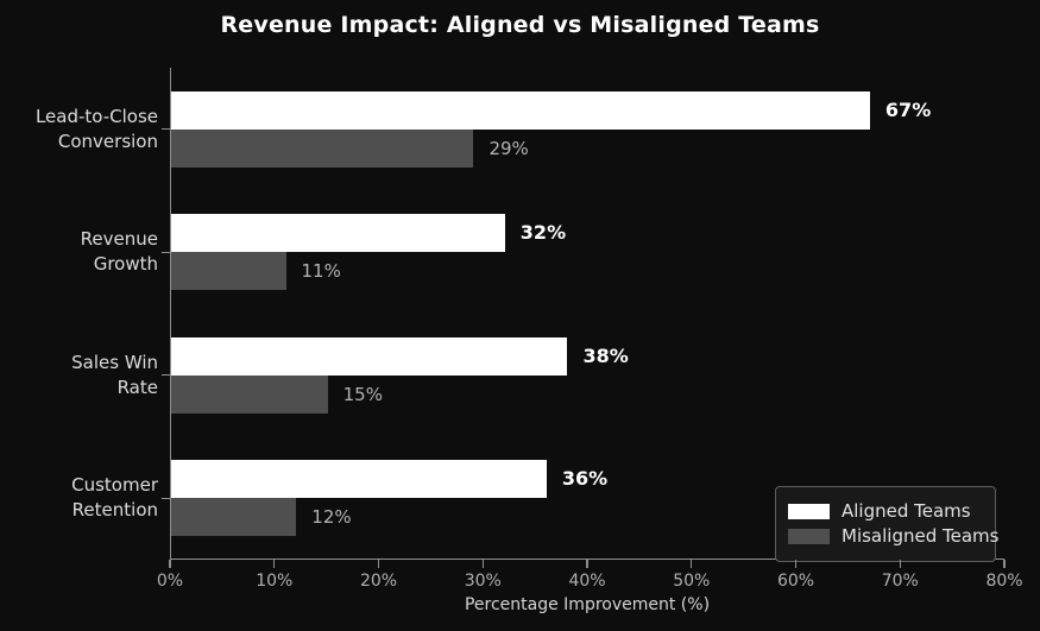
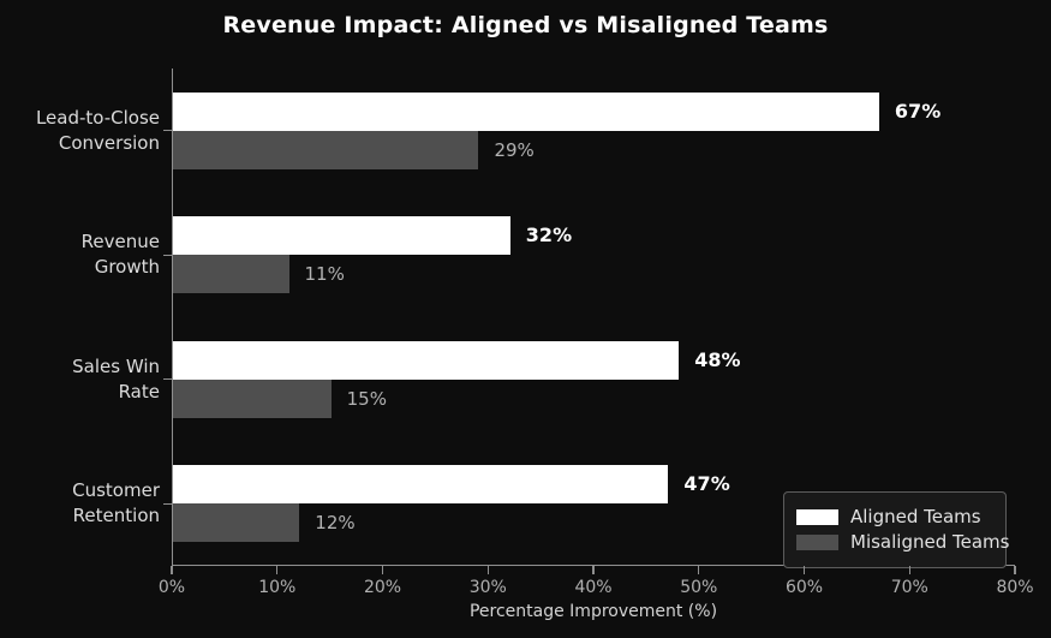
Aligned Teams/Sales Win Rate: 38% -> 48%
Aligned Teams/Customer Retention: 36% -> 47%
